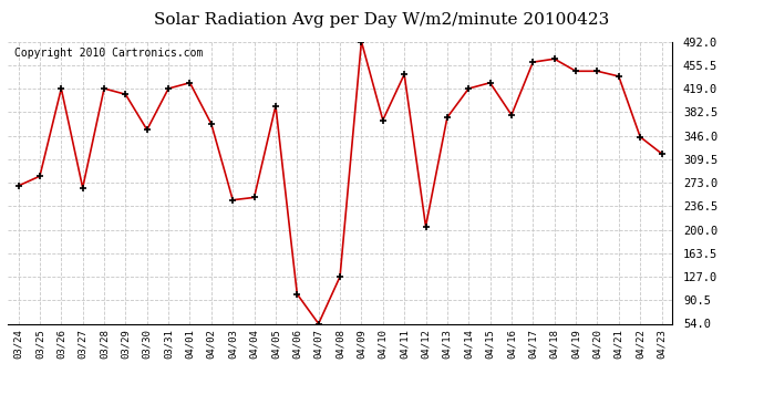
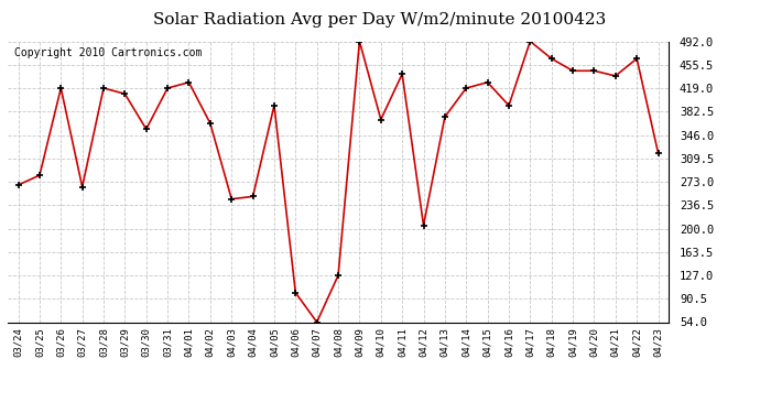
04/16: 378 -> 392
04/17: 460 -> 492
04/22: 344 -> 465
